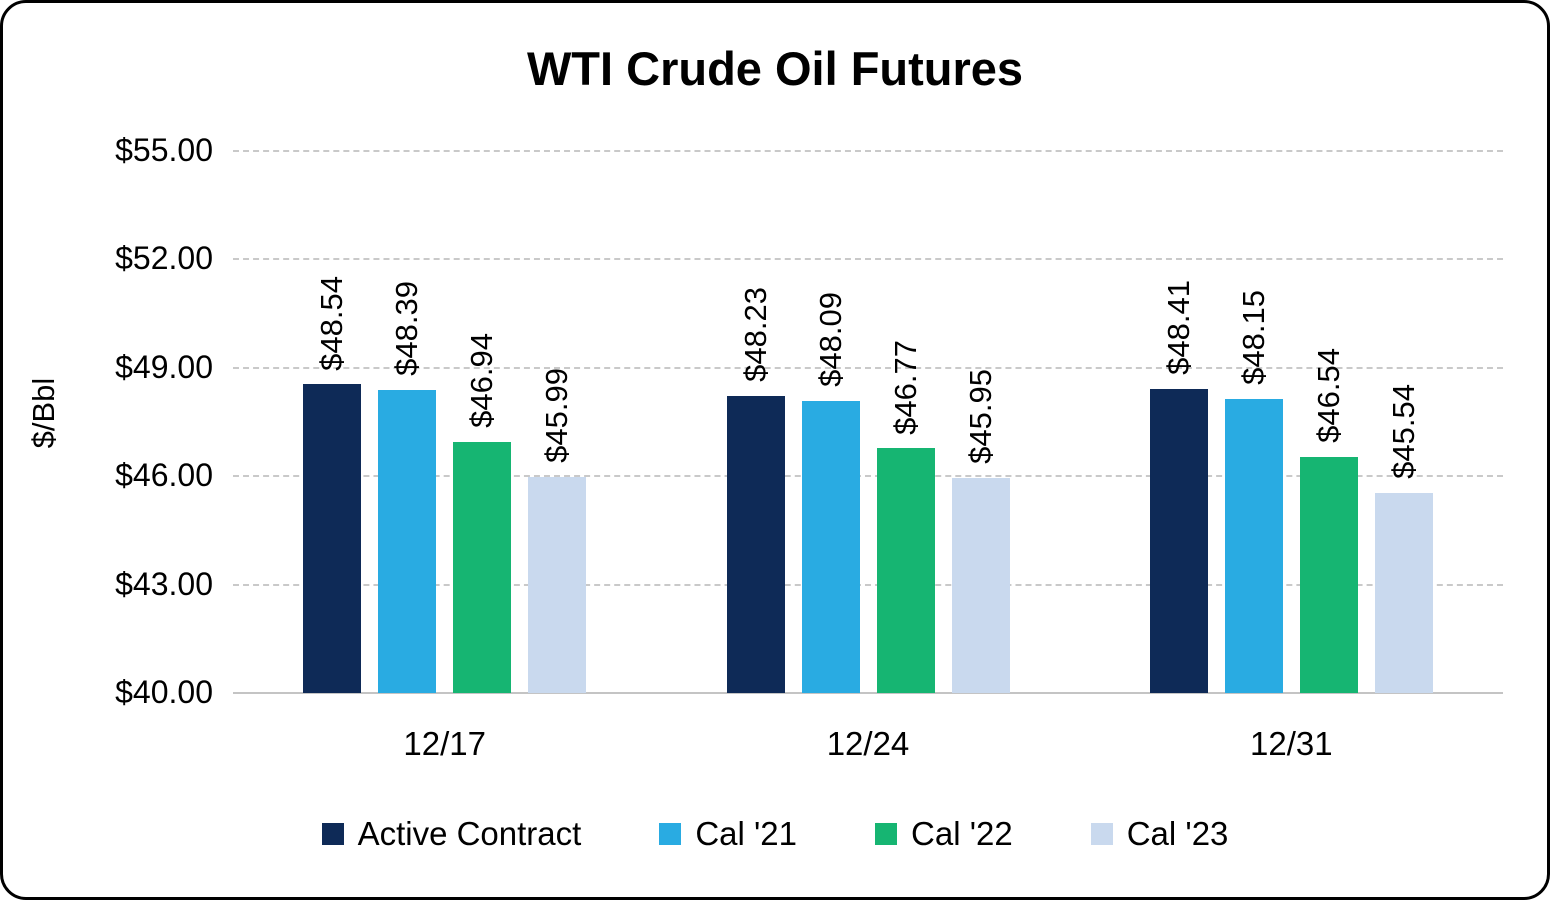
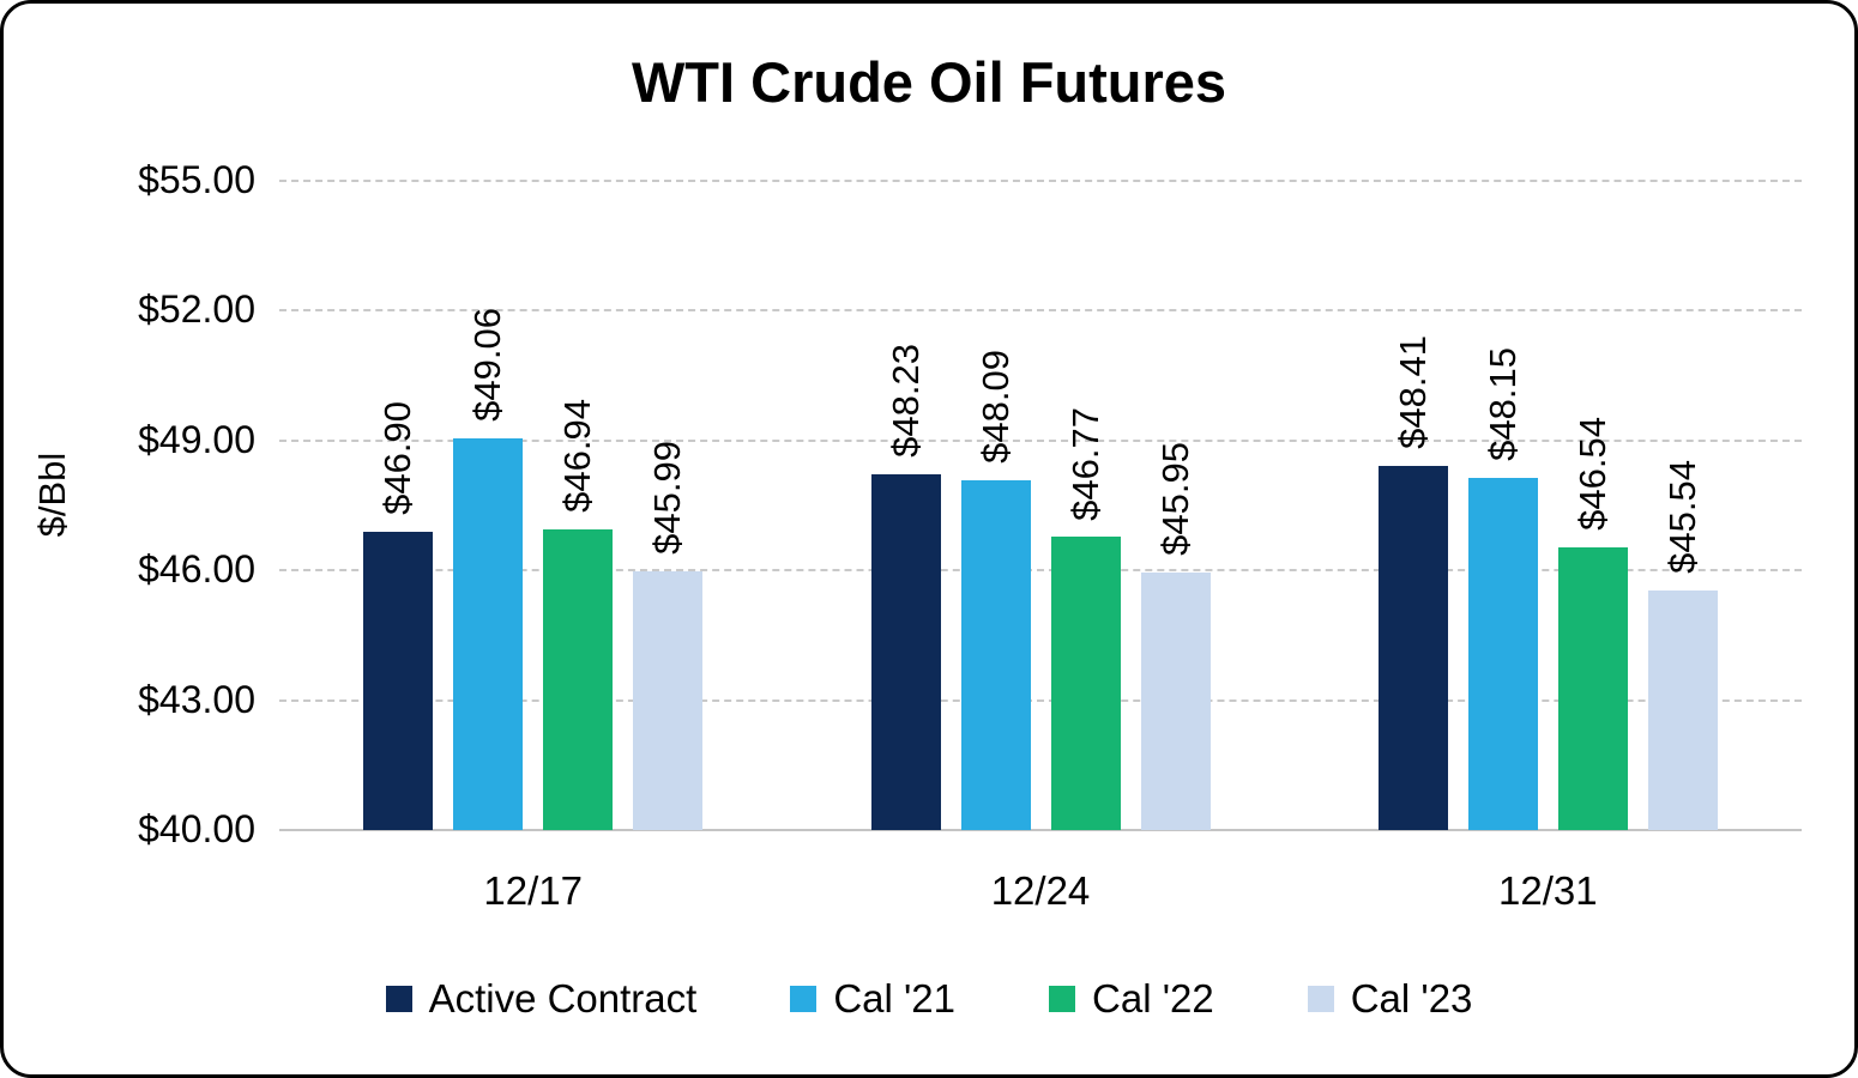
Active Contract/12/17: $48.54 -> $46.90
Cal '21/12/17: $48.39 -> $49.06
